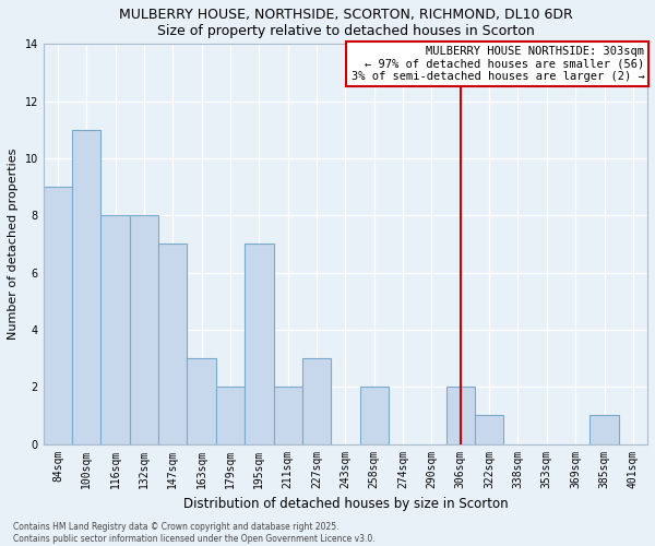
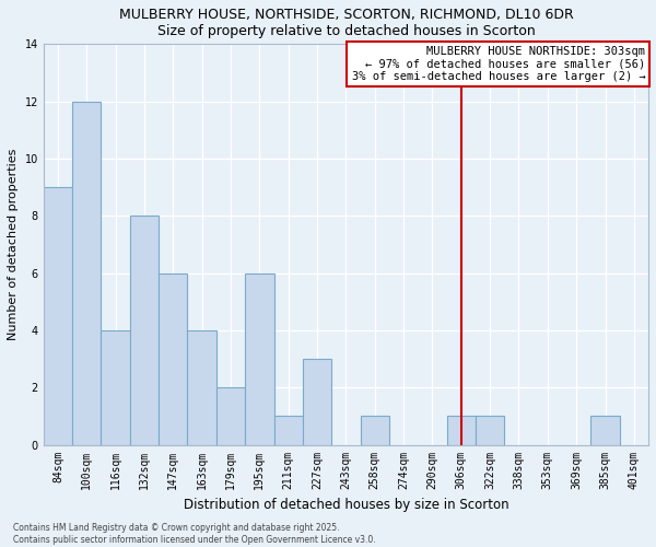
100sqm: 11 -> 12
116sqm: 8 -> 4
147sqm: 7 -> 6
163sqm: 3 -> 4
195sqm: 7 -> 6
211sqm: 2 -> 1
258sqm: 2 -> 1
306sqm: 2 -> 1
